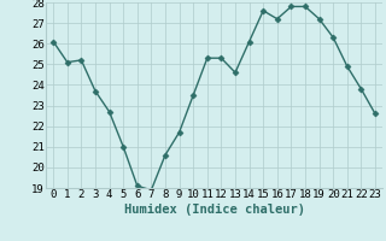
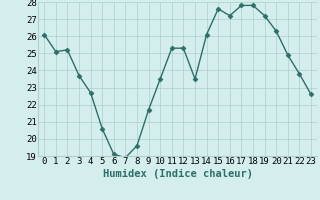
5: 21.0 -> 20.6
8: 20.6 -> 19.6
13: 24.6 -> 23.5
